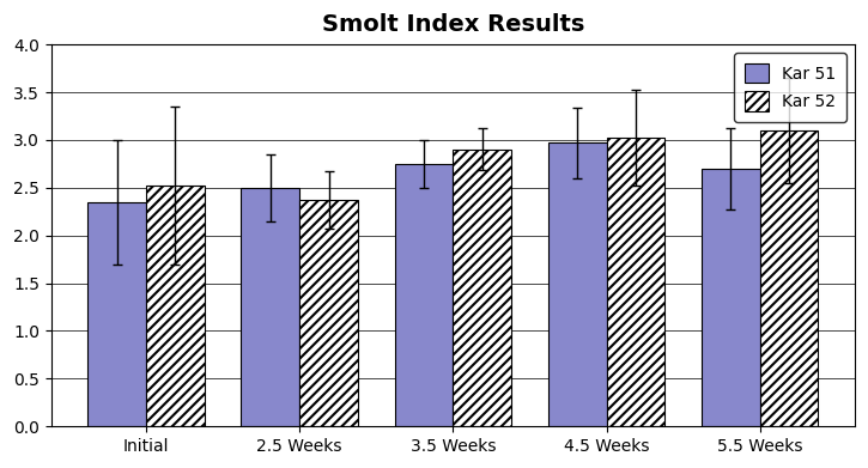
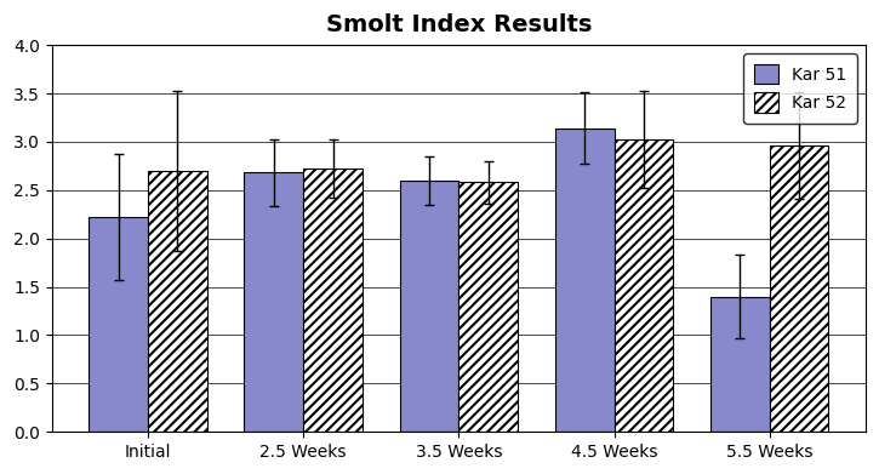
Kar 51/Initial: 2.35 -> 2.22
Kar 52/Initial: 2.52 -> 2.70
Kar 51/2.5 Weeks: 2.50 -> 2.68
Kar 52/2.5 Weeks: 2.37 -> 2.72
Kar 51/3.5 Weeks: 2.75 -> 2.60
Kar 52/3.5 Weeks: 2.90 -> 2.58
Kar 51/4.5 Weeks: 2.97 -> 3.14
Kar 51/5.5 Weeks: 2.70 -> 1.40
Kar 52/5.5 Weeks: 3.10 -> 2.96
